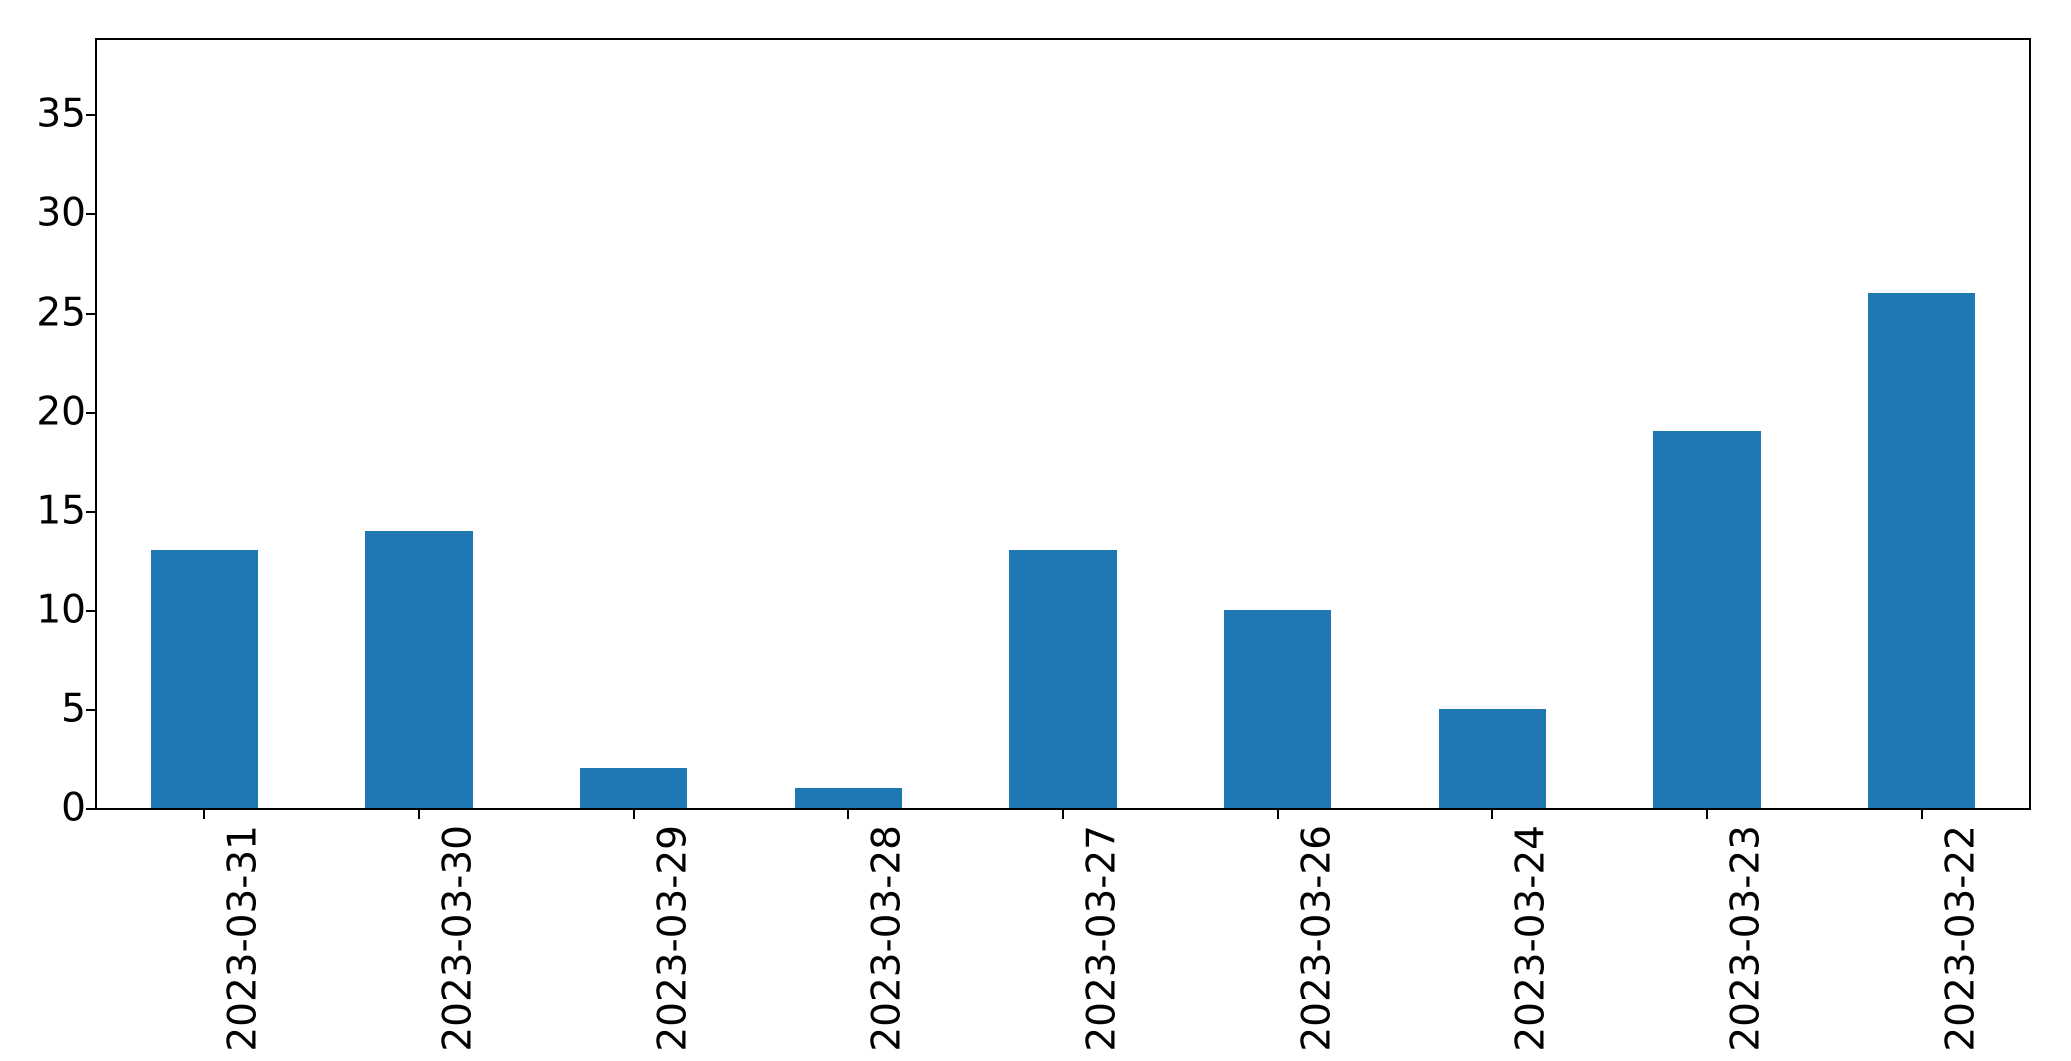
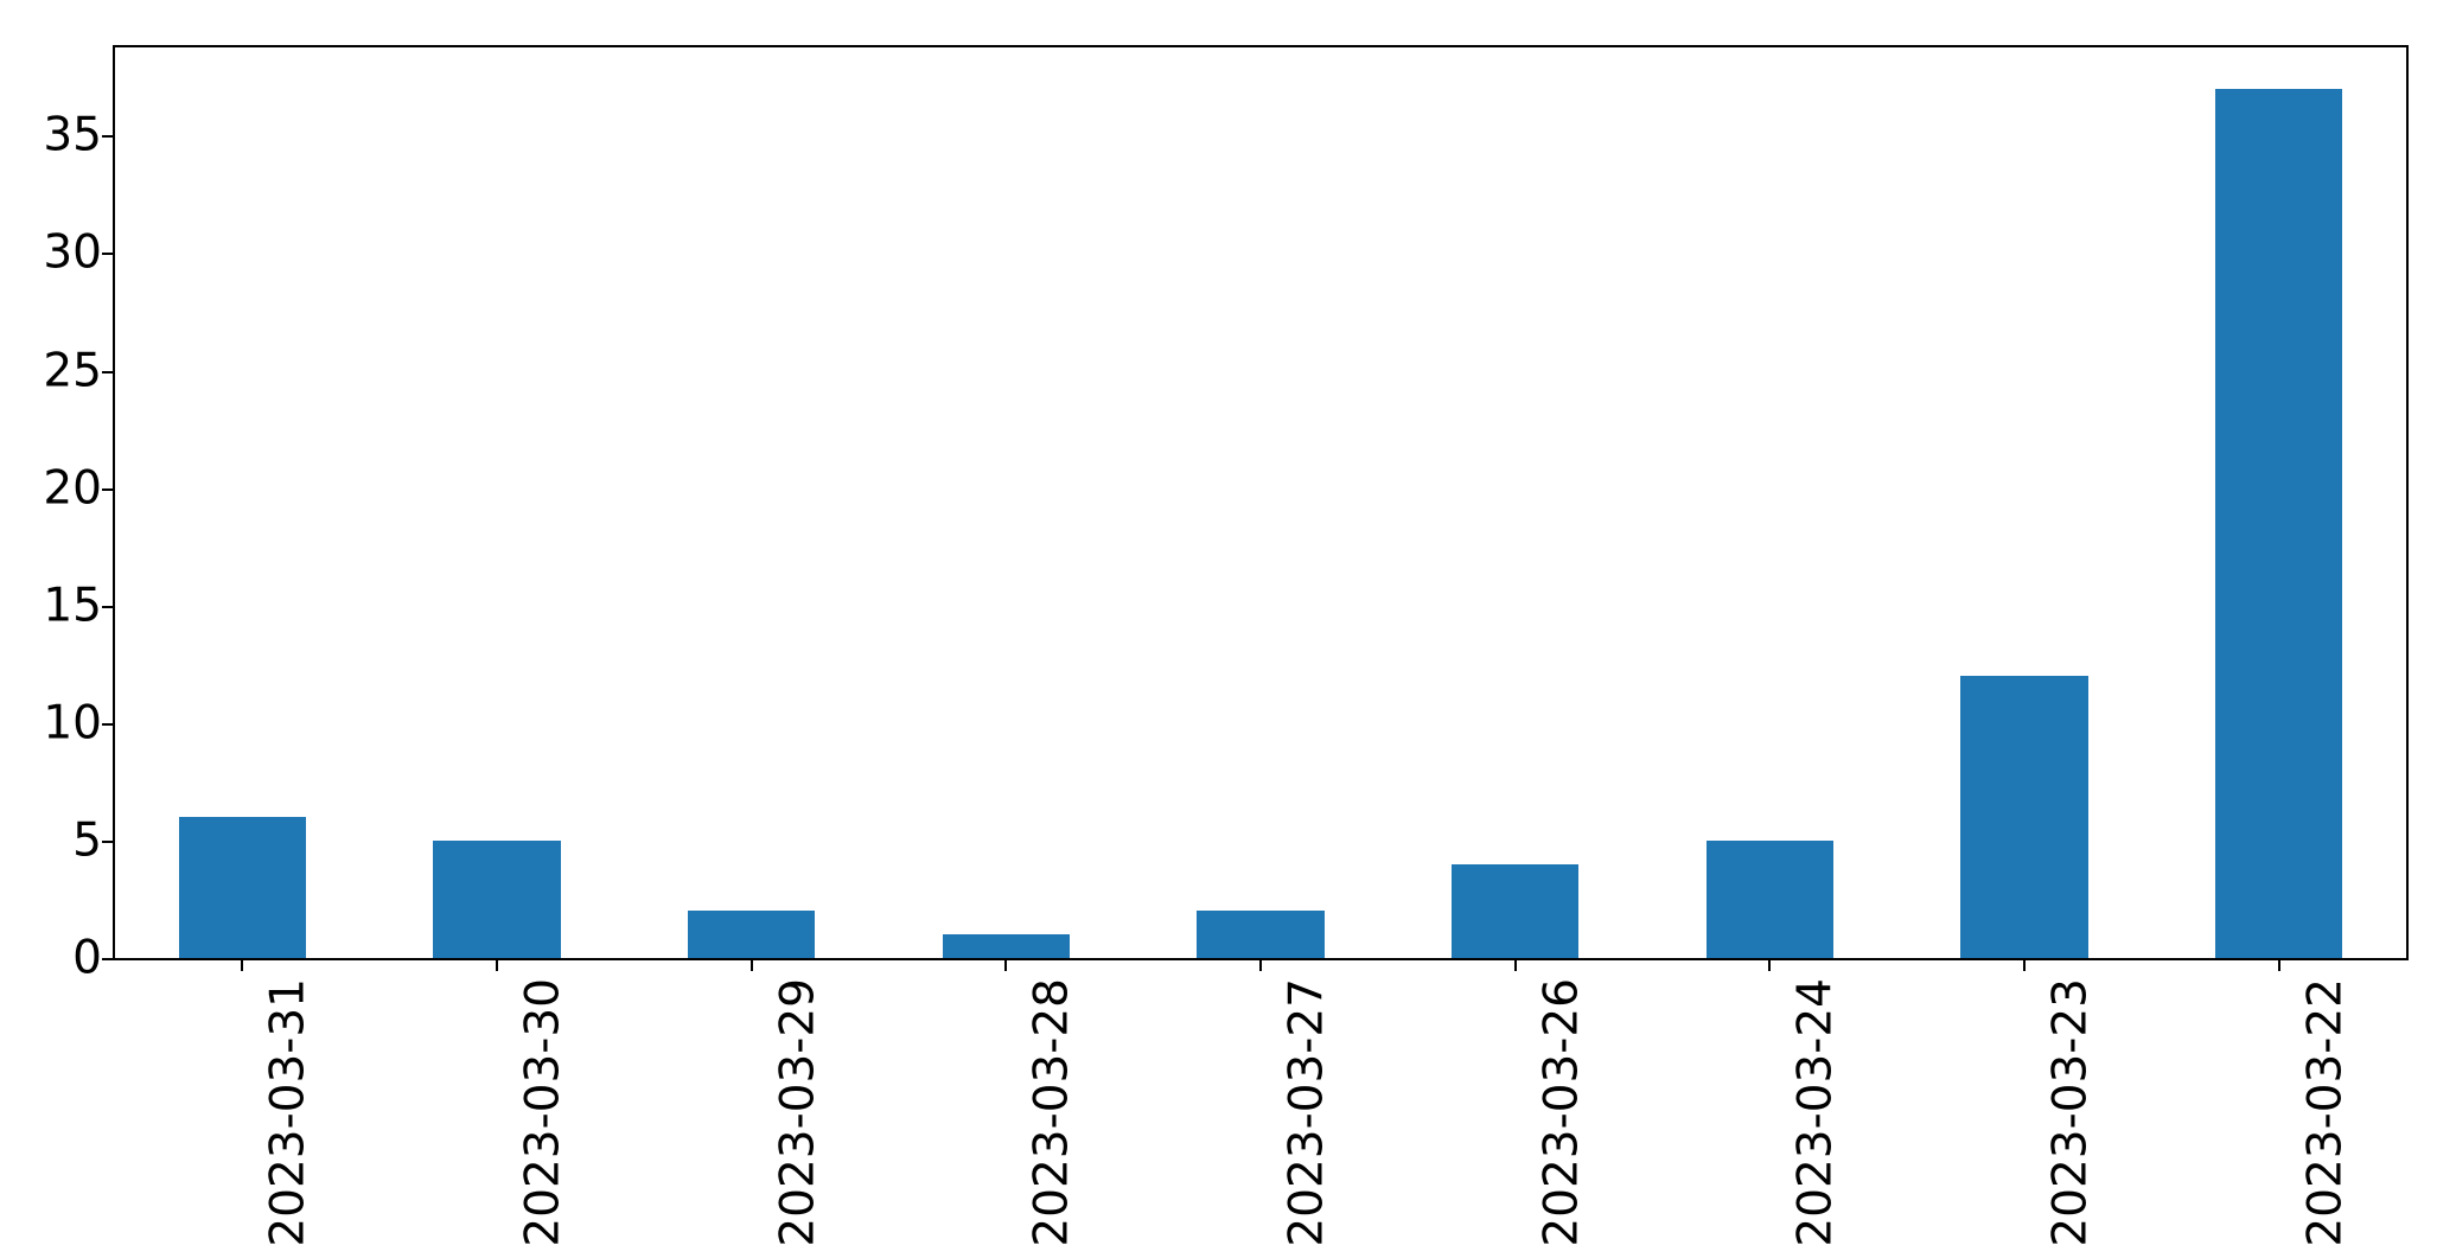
2023-03-31: 13 -> 6
2023-03-30: 14 -> 5
2023-03-27: 13 -> 2
2023-03-26: 10 -> 4
2023-03-23: 19 -> 12
2023-03-22: 26 -> 37
